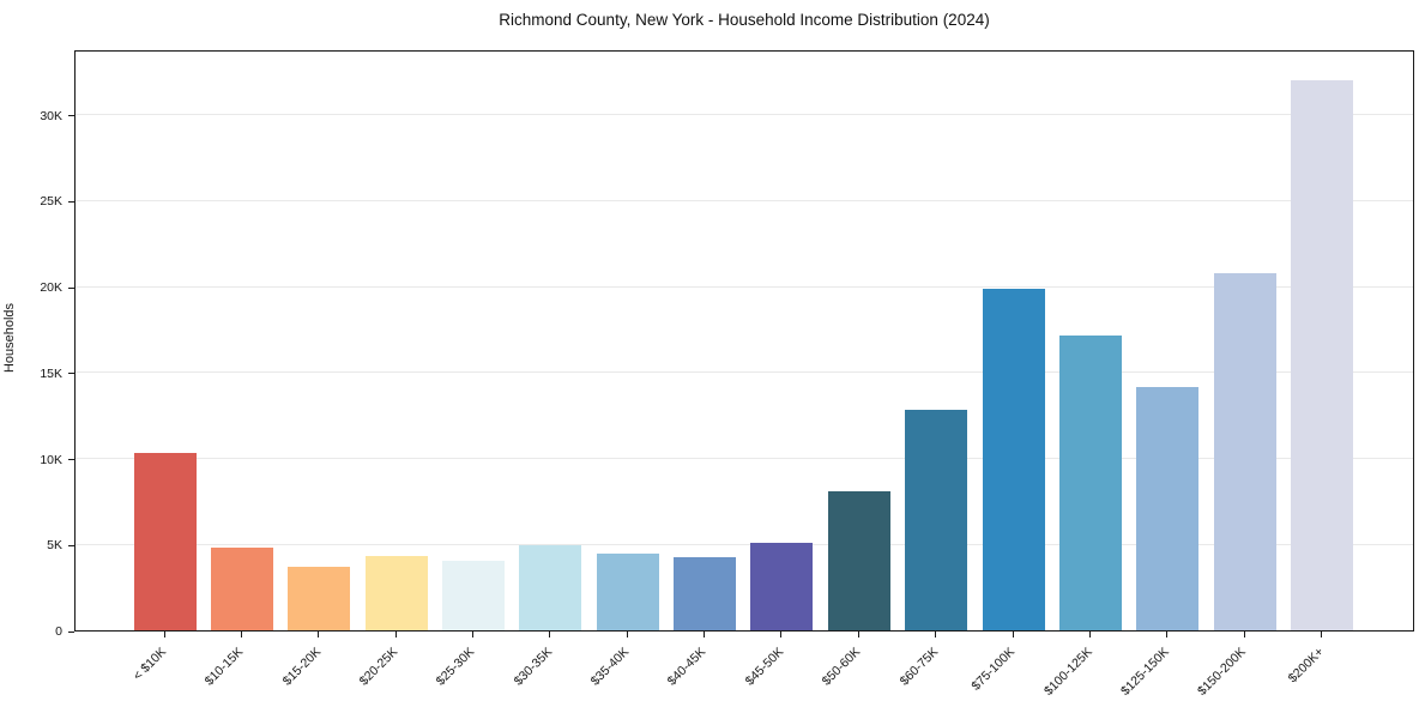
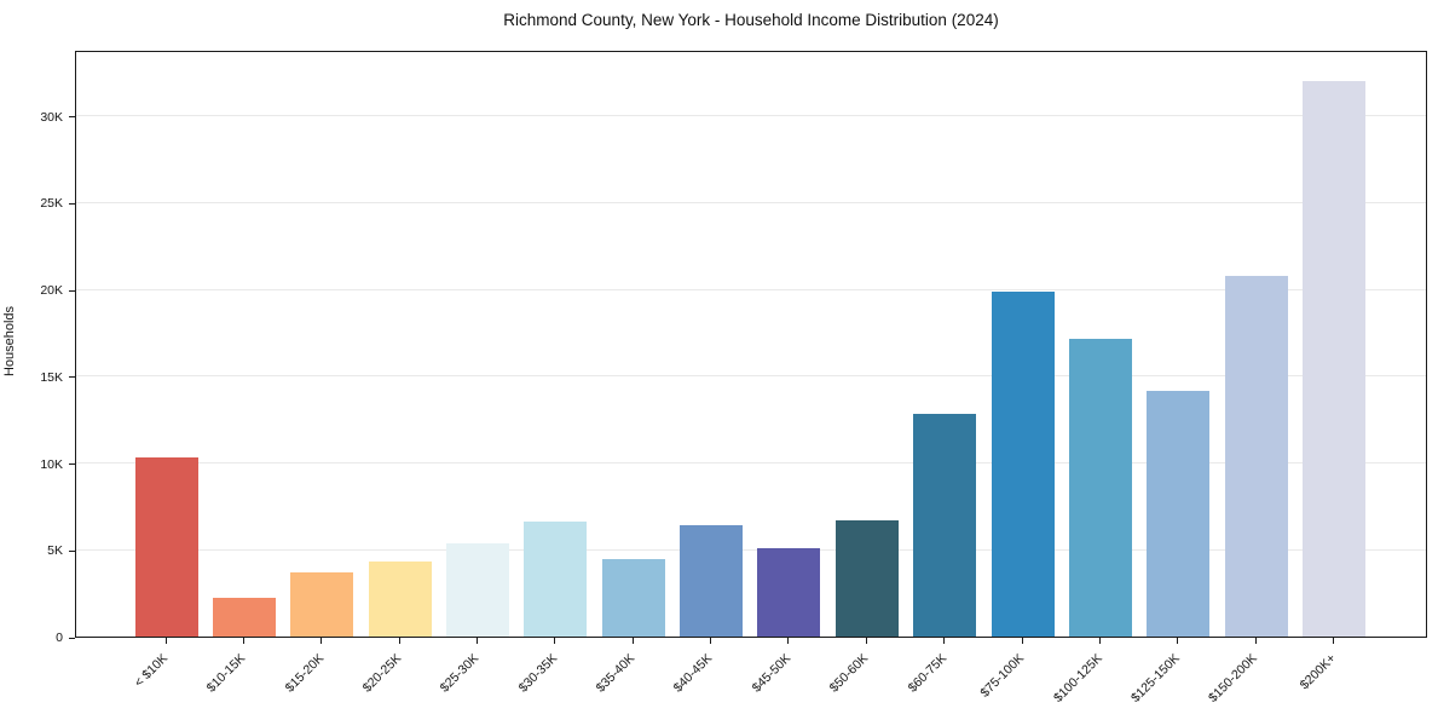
$10-15K: 4.8K -> 2.2K
$25-30K: 4.0K -> 5.4K
$30-35K: 5.0K -> 6.6K
$40-45K: 4.3K -> 6.4K
$50-60K: 8.1K -> 6.7K
